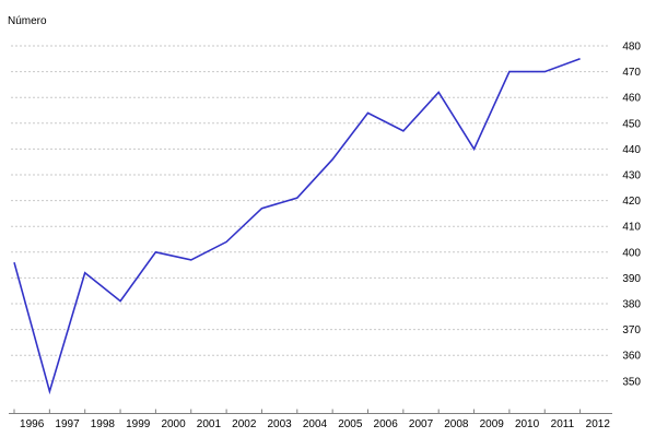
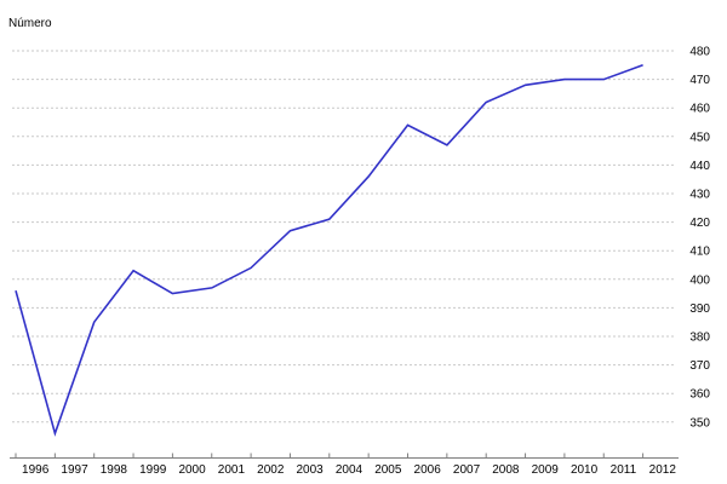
1998: 392 -> 385
1999: 381 -> 403
2000: 400 -> 395
2009: 440 -> 468
